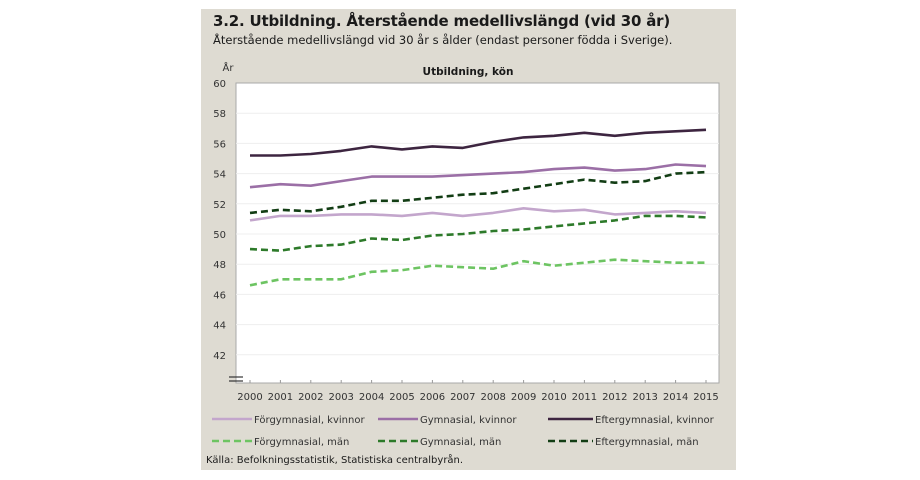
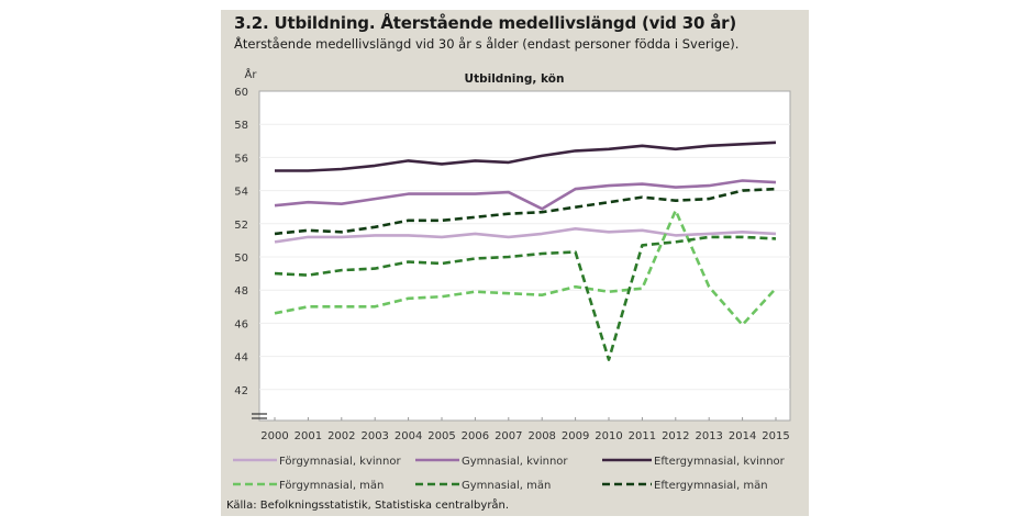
Gymnasial, kvinnor/2008: 54.0 -> 52.9
Gymnasial, män/2010: 50.5 -> 43.8
Förgymnasial, män/2012: 48.3 -> 52.8
Förgymnasial, män/2014: 48.1 -> 45.9
